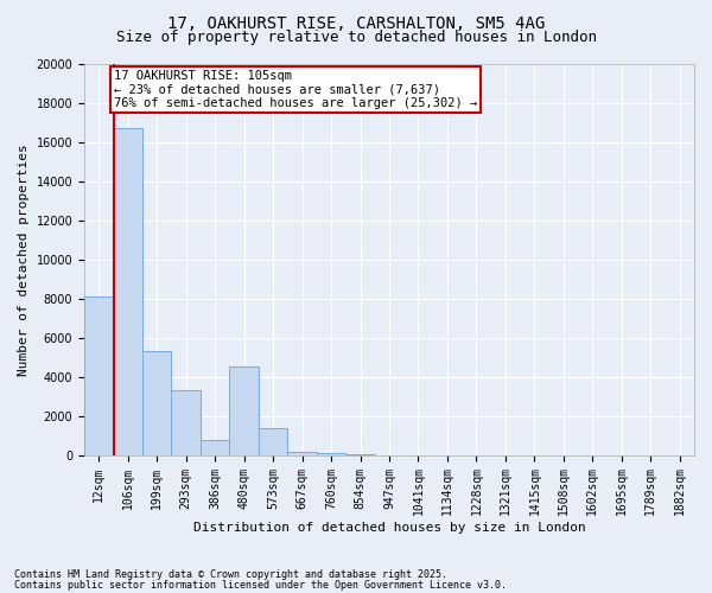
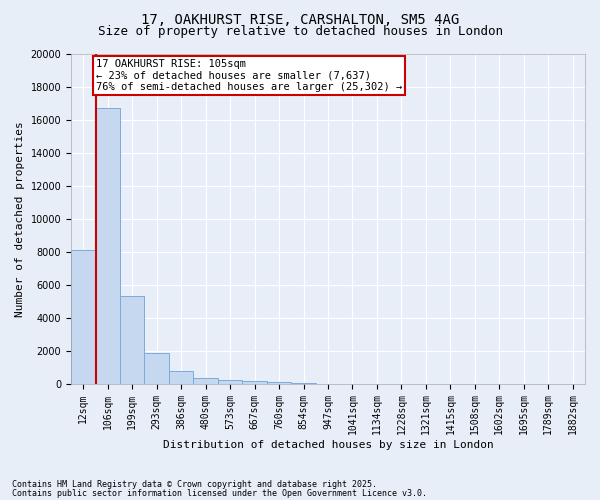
293sqm: 3300 -> 1800
480sqm: 4500 -> 400
573sqm: 1400 -> 200
